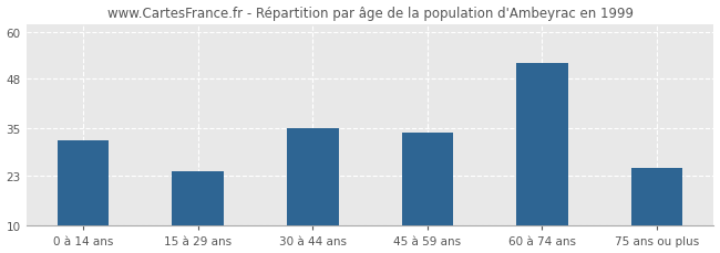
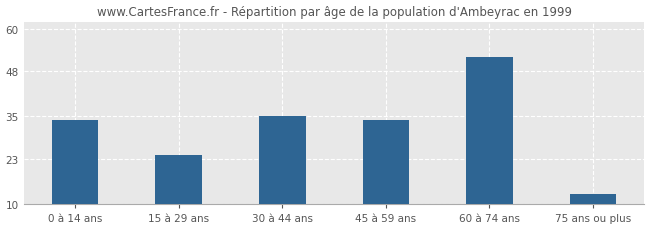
0 à 14 ans: 32 -> 34
75 ans ou plus: 25 -> 13
